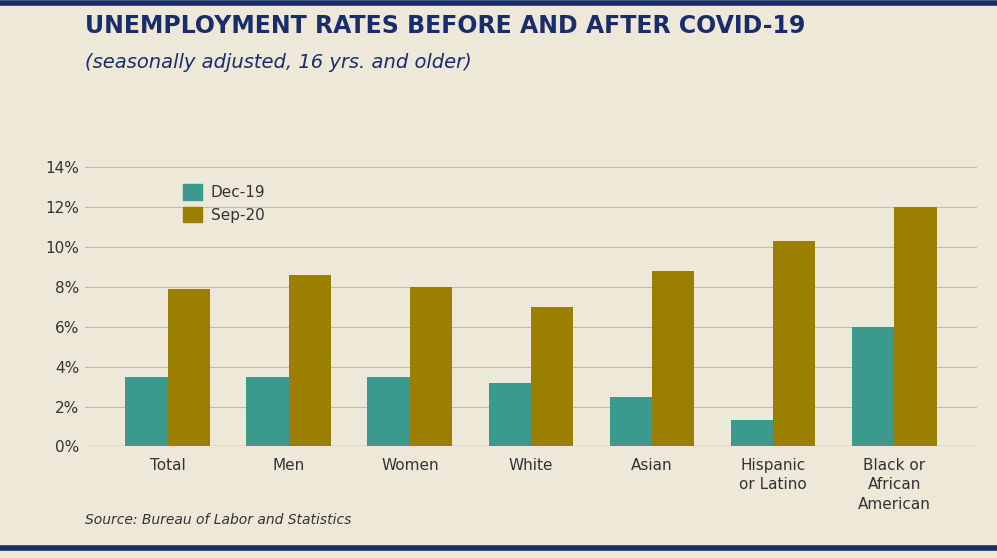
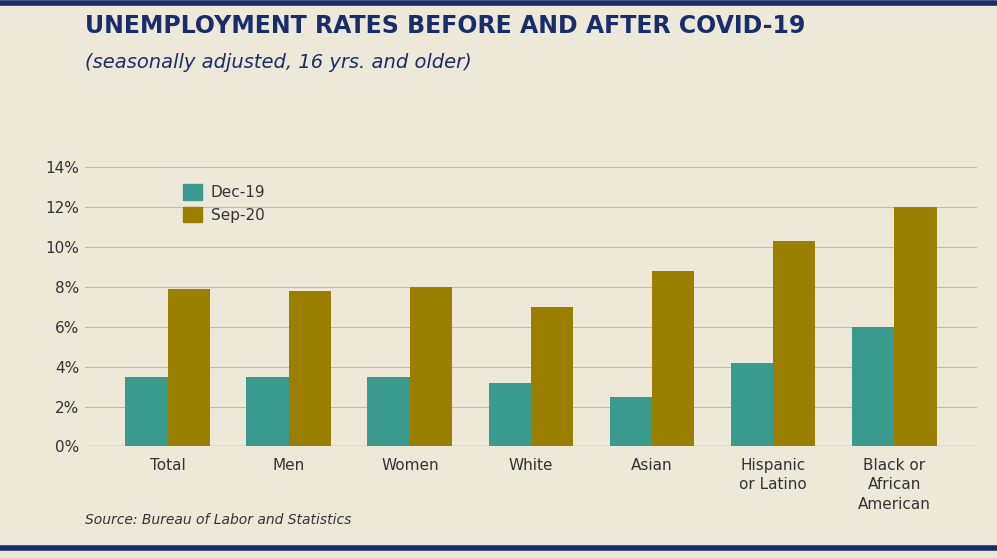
Sep-20/Men: 8.6% -> 7.8%
Dec-19/Hispanic or Latino: 1.3% -> 4.2%
